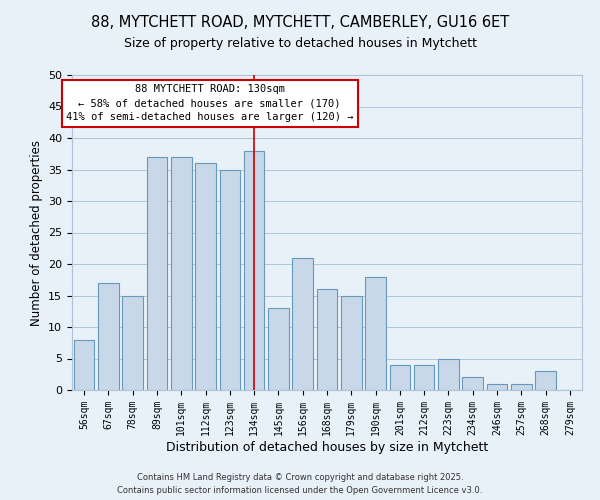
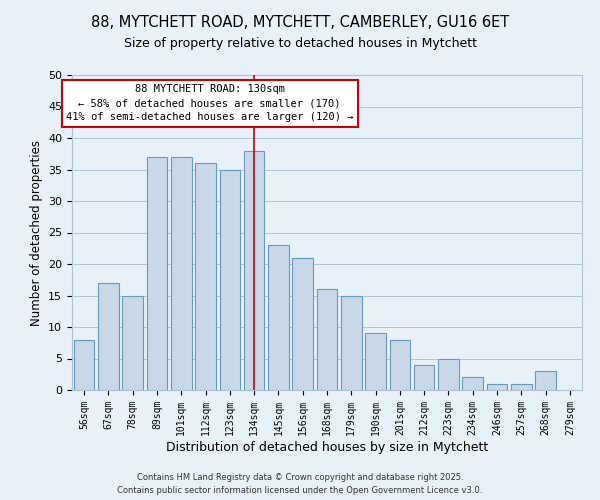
145sqm: 13 -> 23
190sqm: 18 -> 9
201sqm: 4 -> 8
